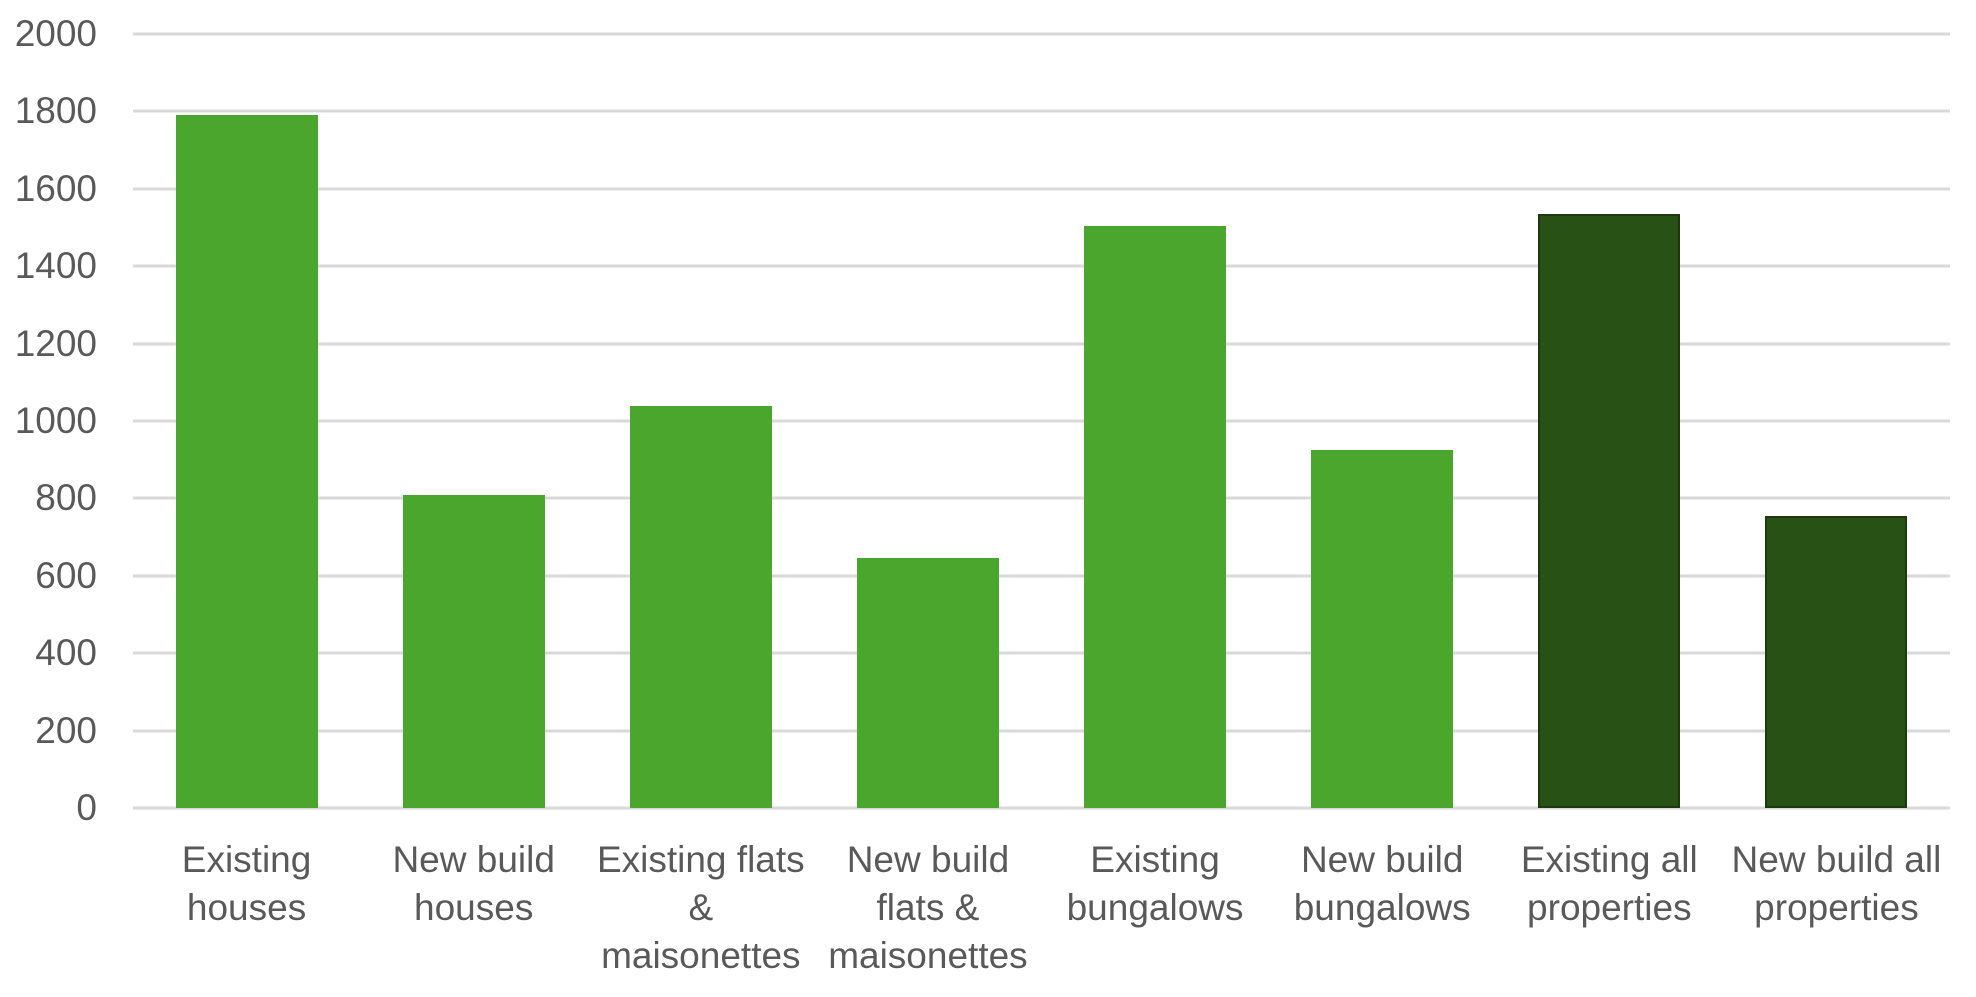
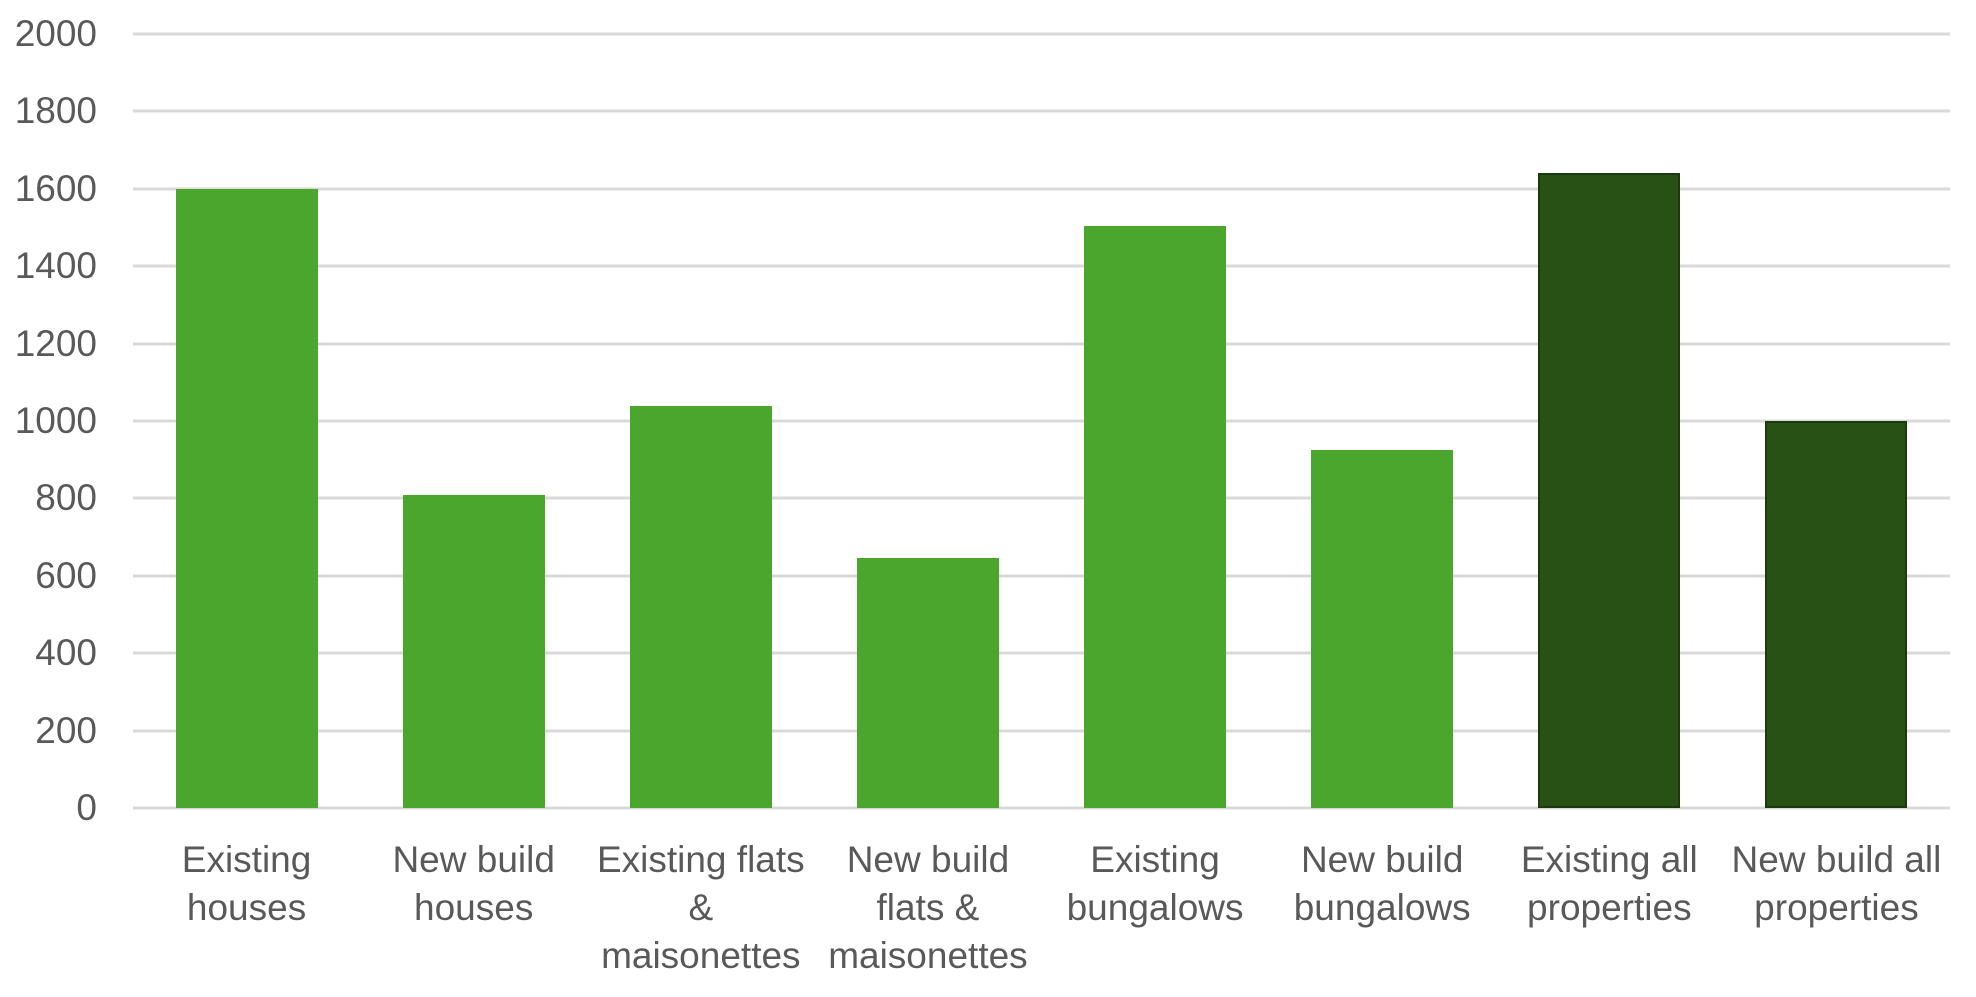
Existing houses: 1790 -> 1600
Existing all properties: 1540 -> 1640
New build all properties: 760 -> 1000
